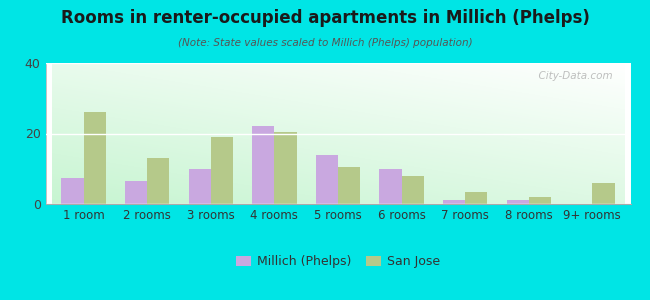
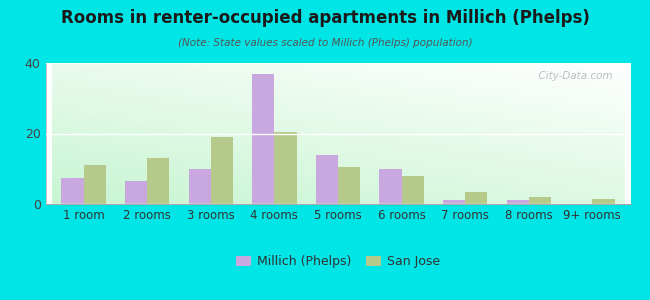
San Jose/1 room: 26.0 -> 11.0
Millich (Phelps)/4 rooms: 22.0 -> 37.0
San Jose/9+ rooms: 6.0 -> 1.5
